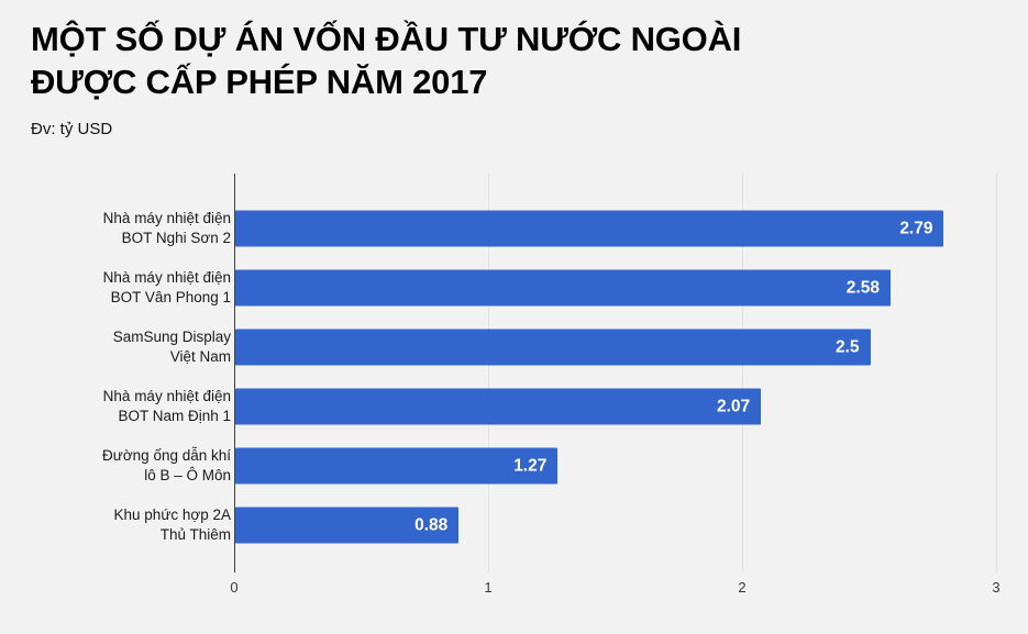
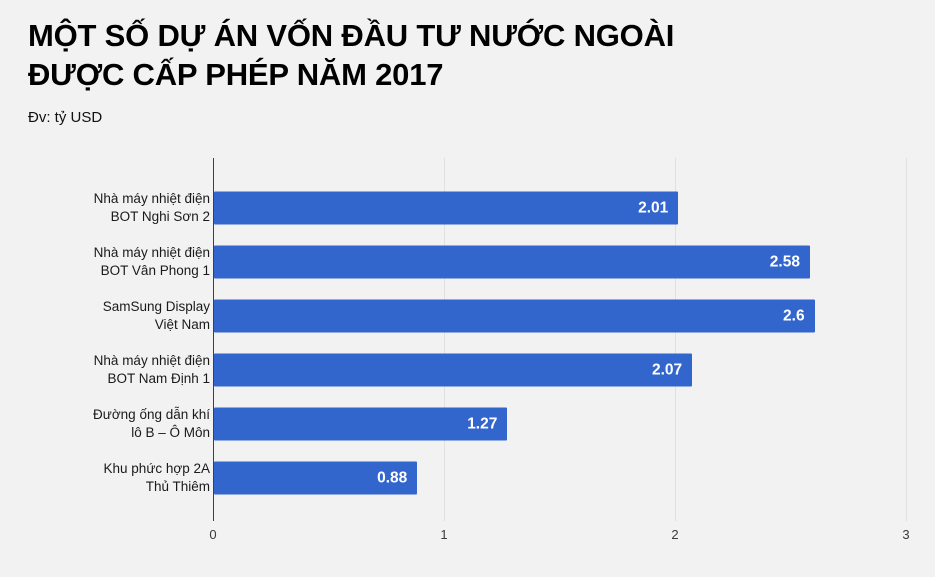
Nhà máy nhiệt điện BOT Nghi Sơn 2: 2.79 -> 2.01
SamSung Display Việt Nam: 2.5 -> 2.6
